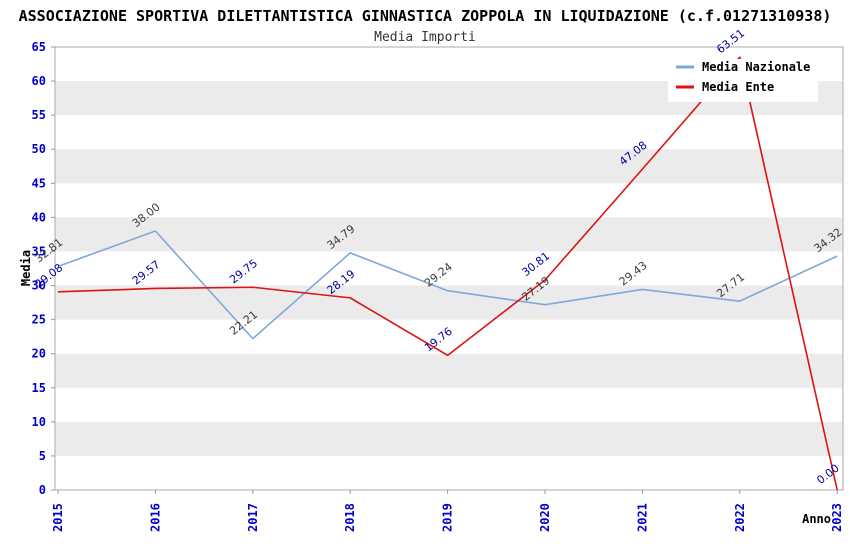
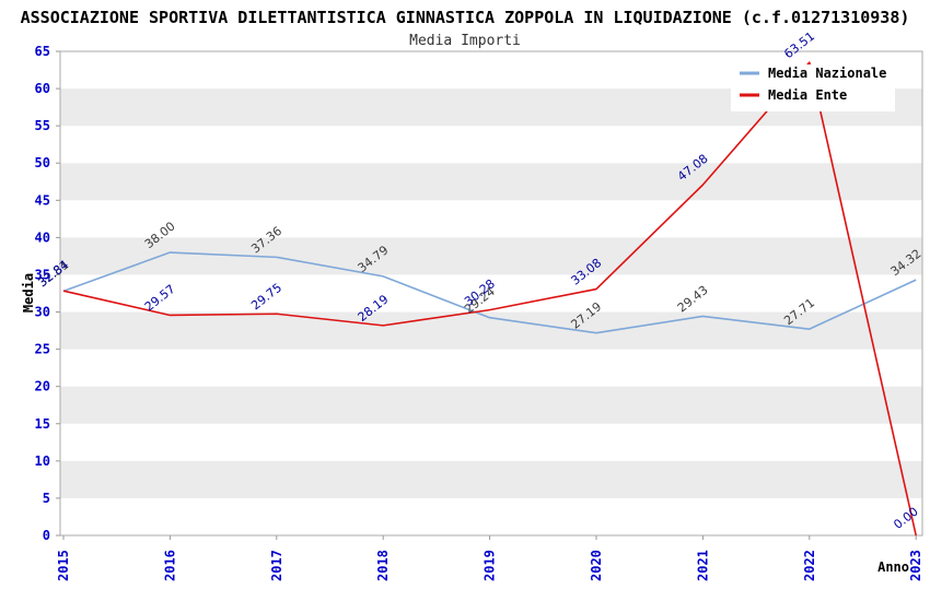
Media Ente/2015: 29.08 -> 32.84
Media Nazionale/2017: 22.21 -> 37.36
Media Ente/2019: 19.76 -> 30.28
Media Ente/2020: 30.81 -> 33.08
